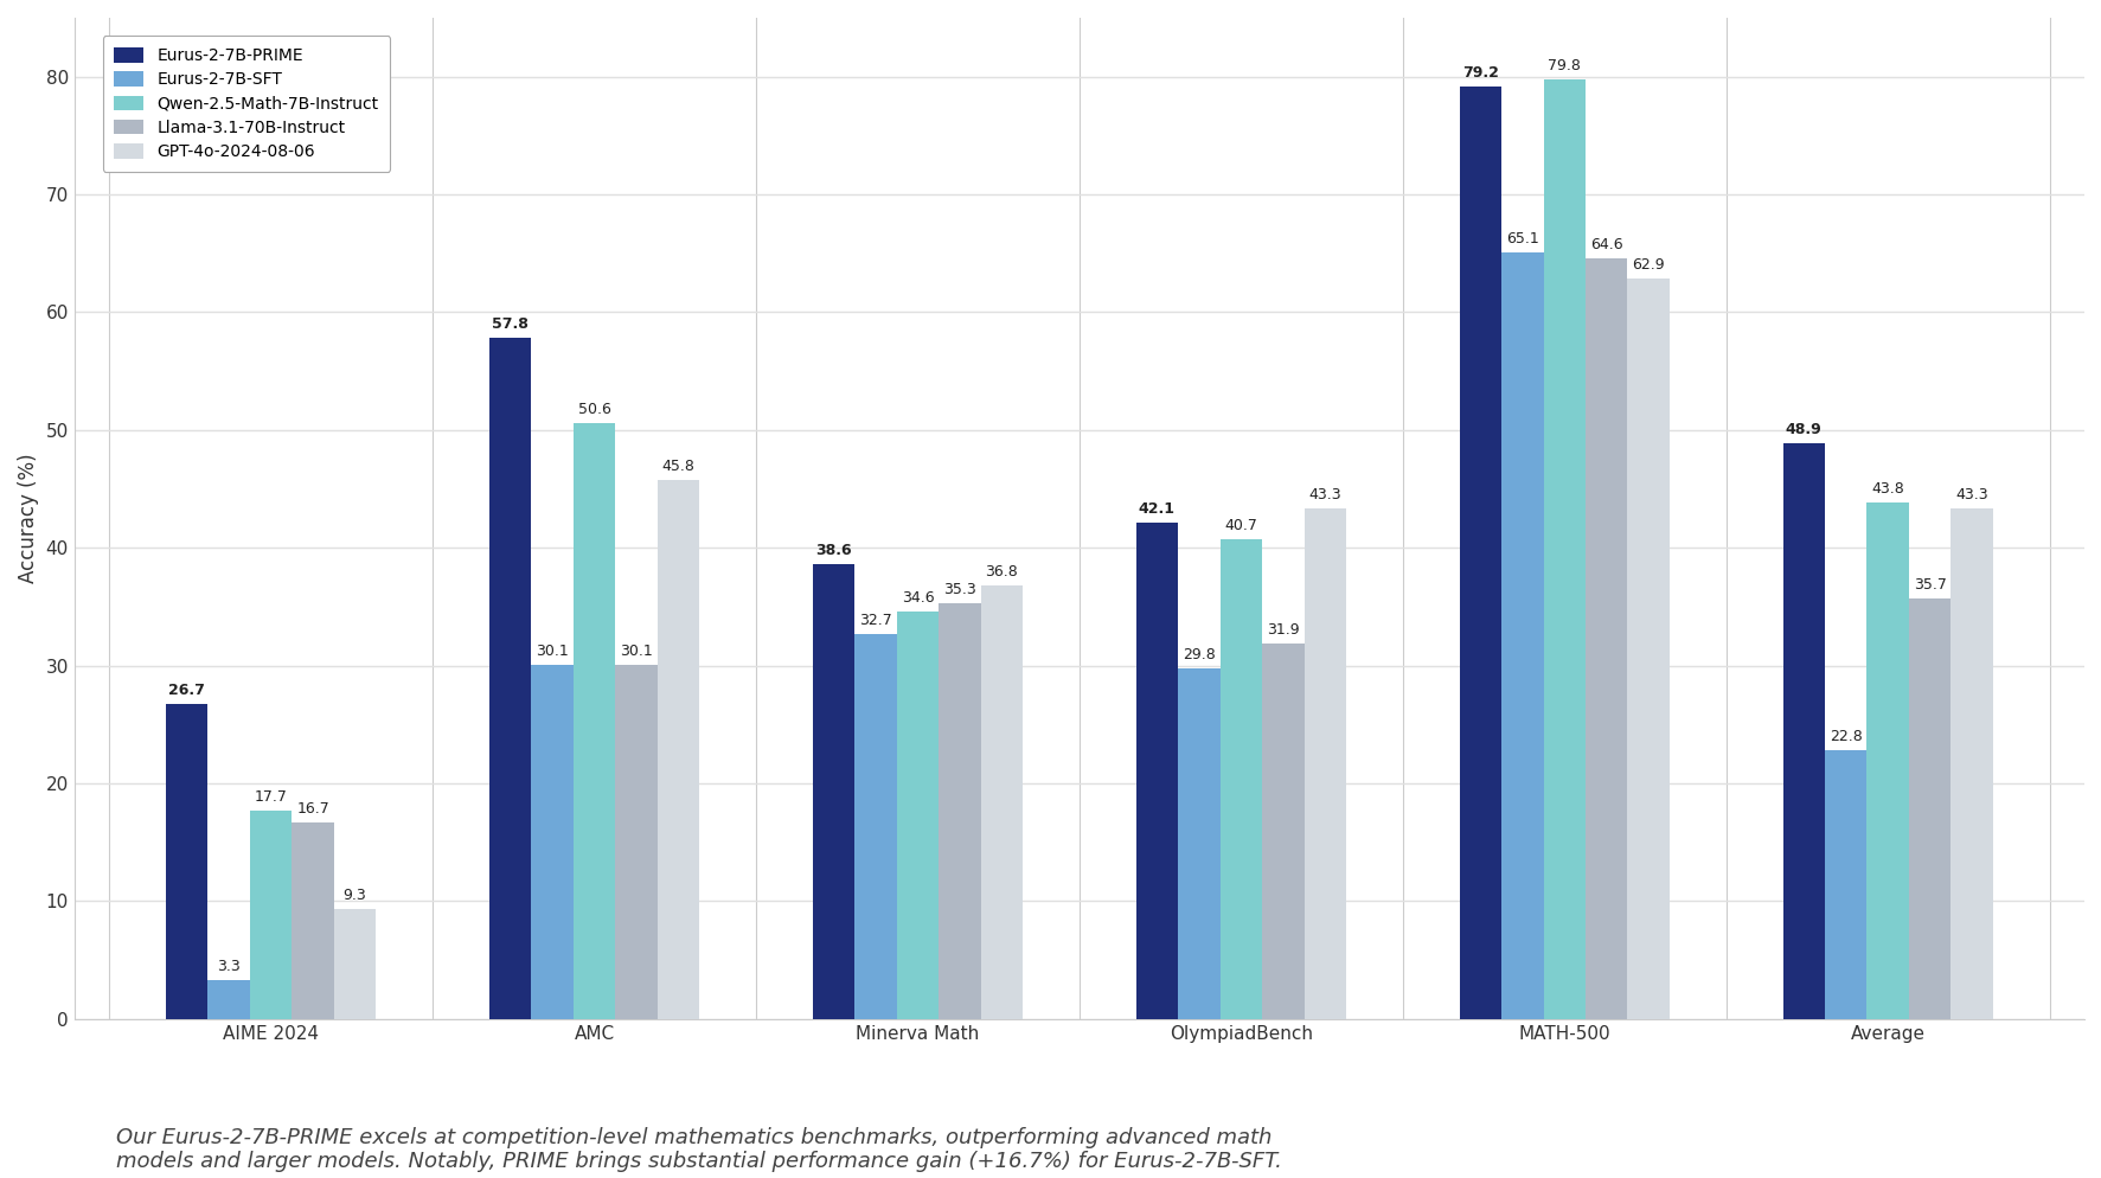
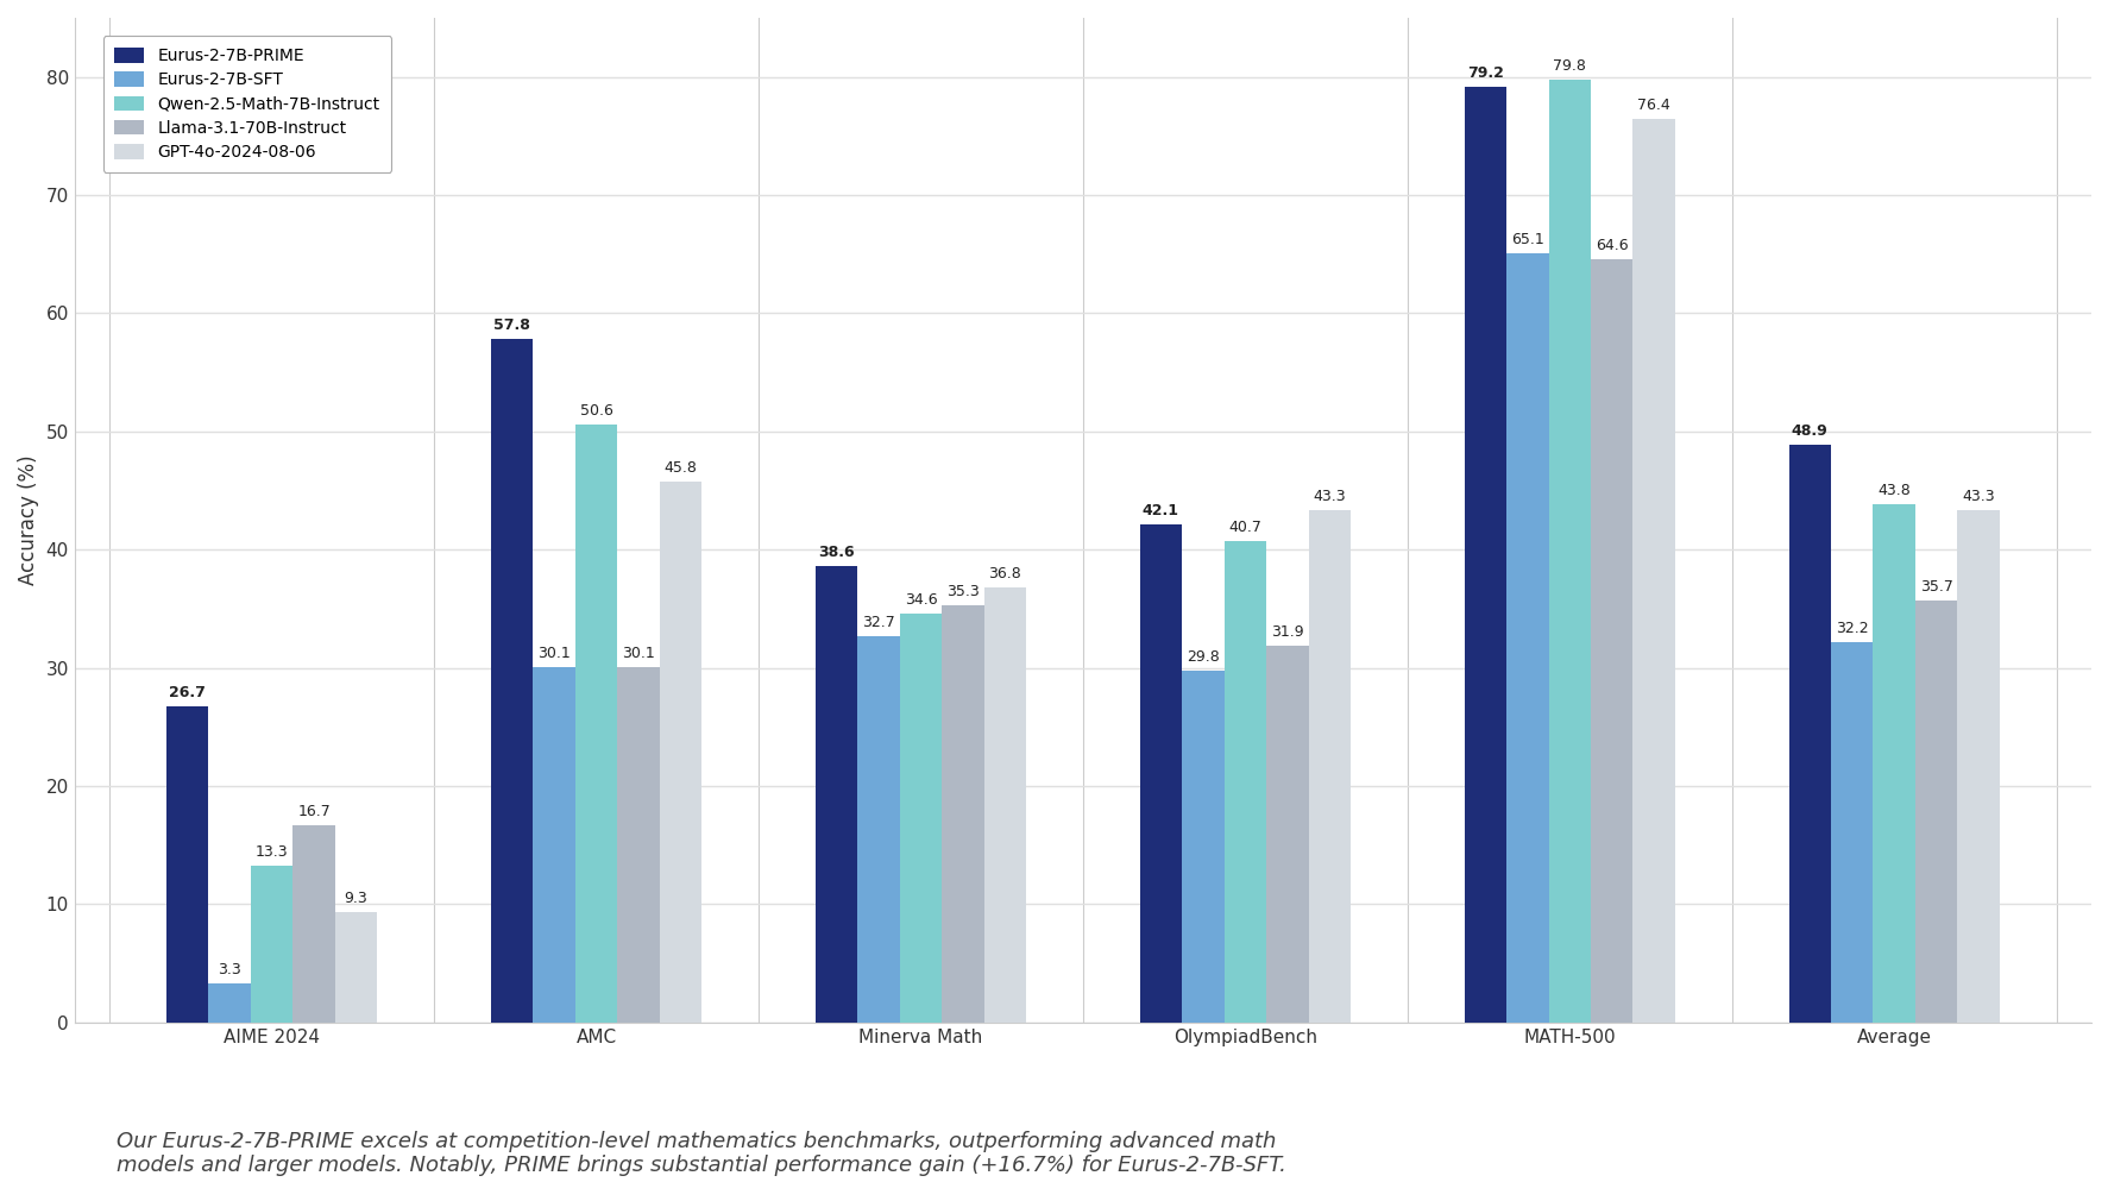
Qwen-2.5-Math-7B-Instruct/AIME 2024: 17.7 -> 13.3
GPT-4o-2024-08-06/MATH-500: 62.9 -> 76.4
Eurus-2-7B-SFT/Average: 22.8 -> 32.2
